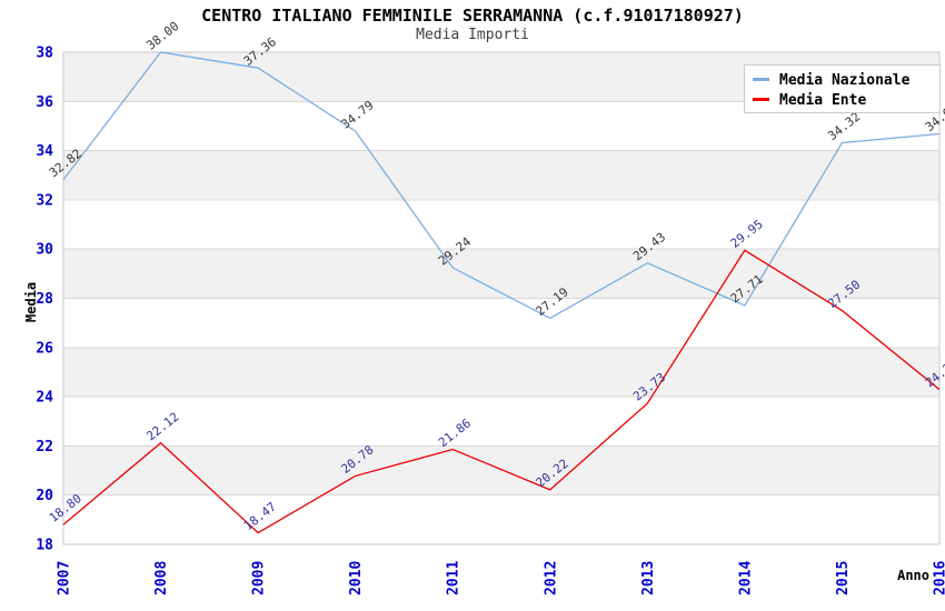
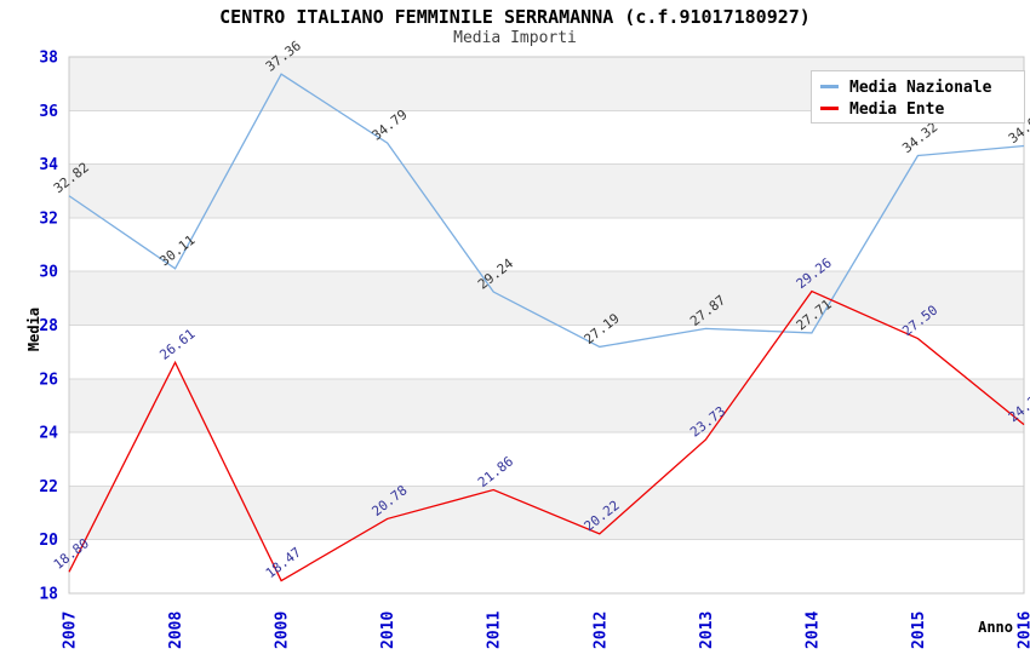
Media Nazionale/2008: 38.00 -> 30.11
Media Ente/2008: 22.12 -> 26.61
Media Nazionale/2013: 29.43 -> 27.87
Media Ente/2014: 29.95 -> 29.26
